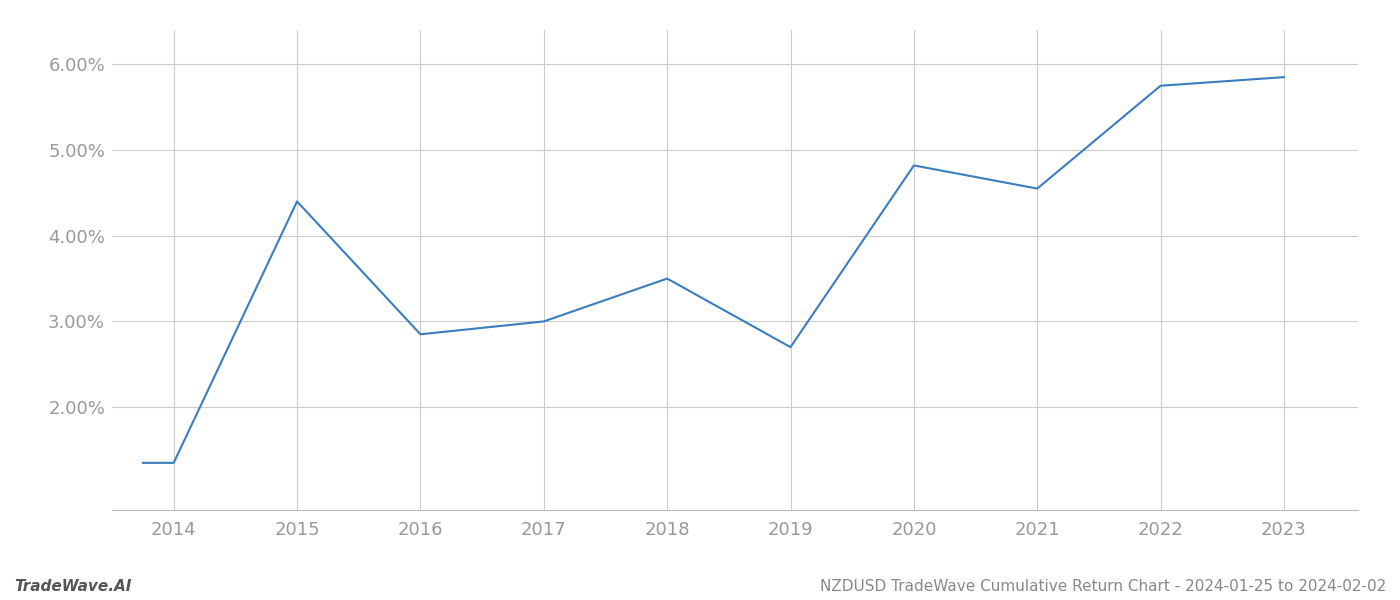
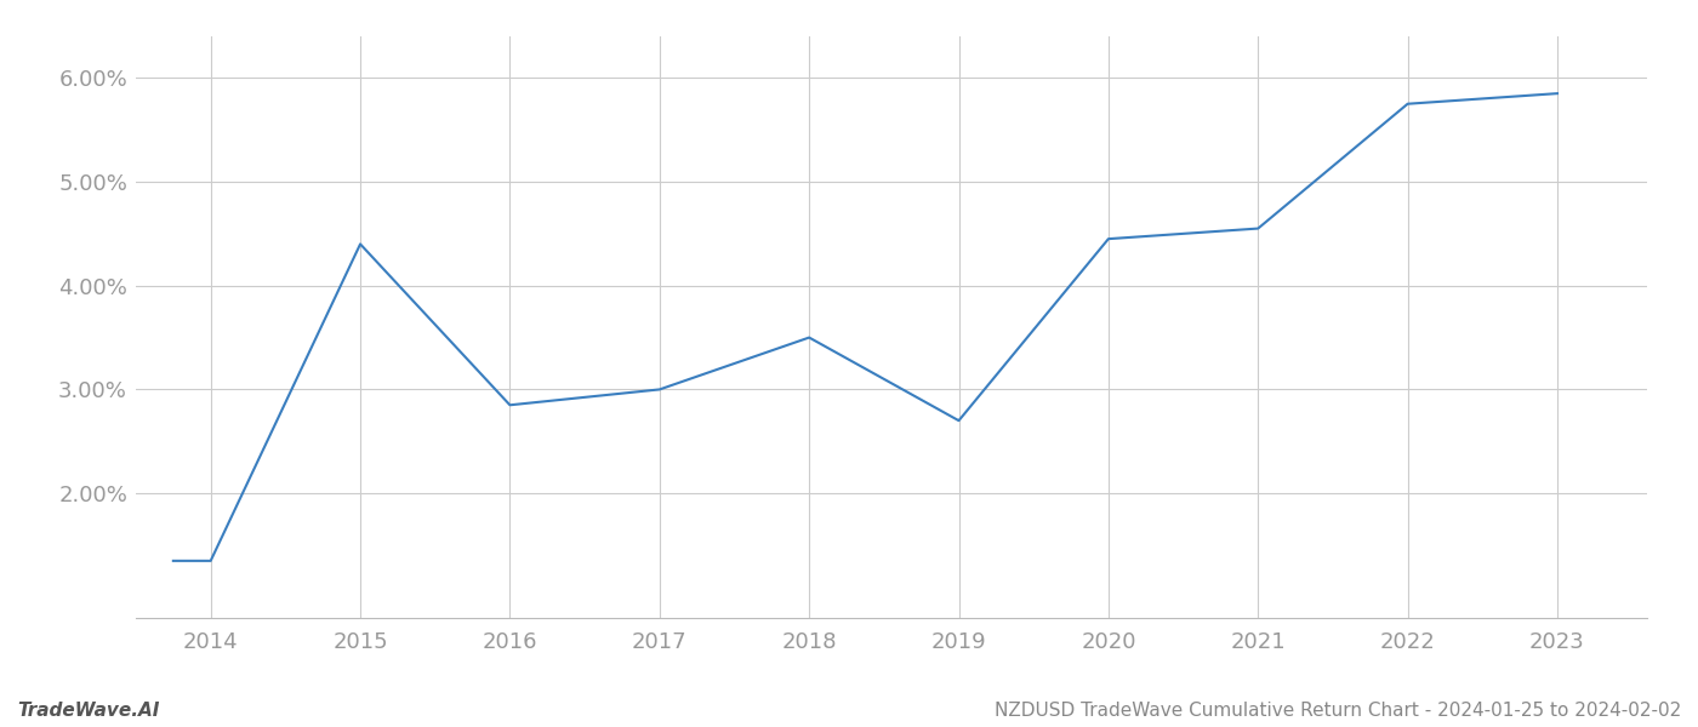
2020: 4.82% -> 4.45%
